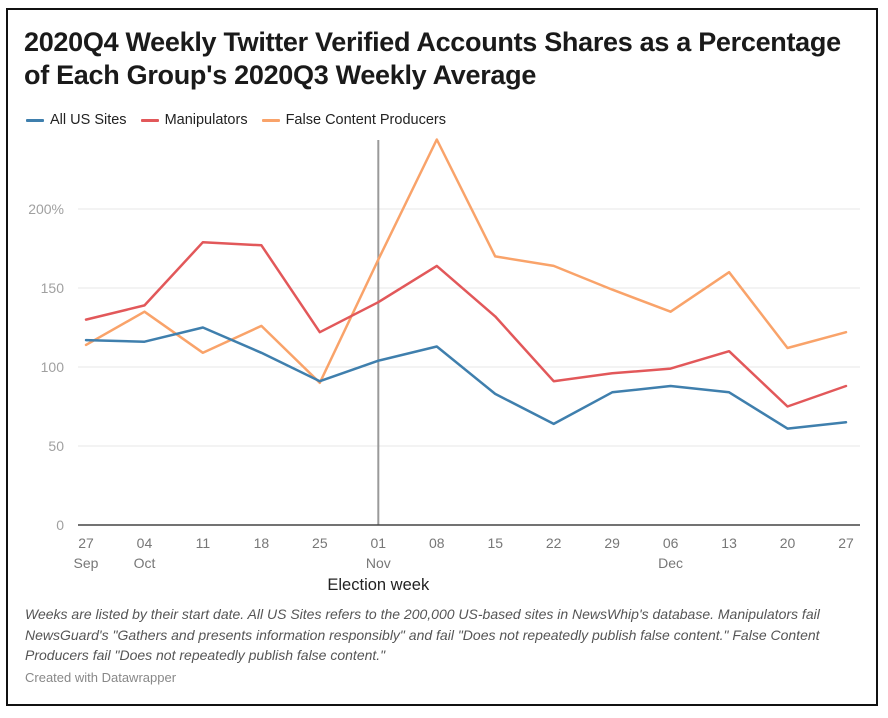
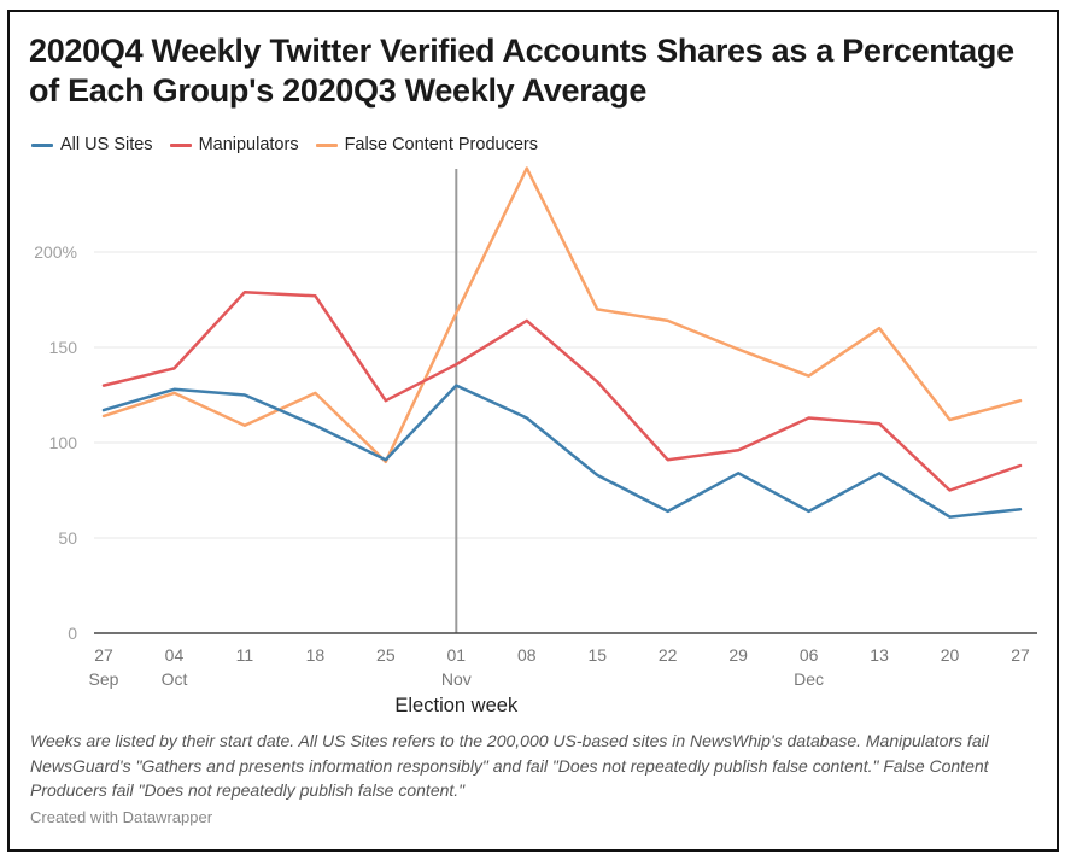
All US Sites/04 Oct: 116% -> 128%
False Content Producers/04 Oct: 135% -> 126%
All US Sites/01 Nov: 104% -> 130%
All US Sites/06 Dec: 88% -> 64%
Manipulators/06 Dec: 99% -> 113%
